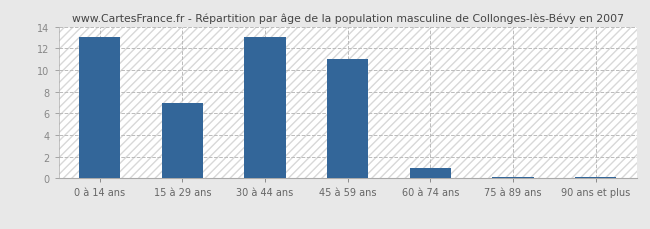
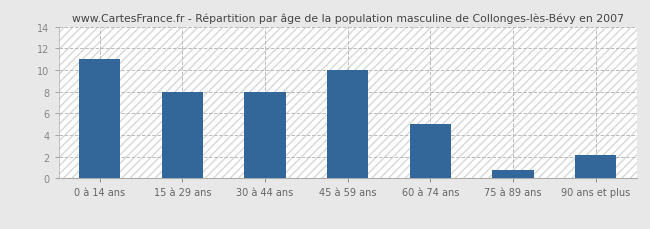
0 à 14 ans: 13.0 -> 11.0
15 à 29 ans: 7.0 -> 8.0
30 à 44 ans: 13.0 -> 8.0
45 à 59 ans: 11.0 -> 10.0
60 à 74 ans: 1.0 -> 5.0
75 à 89 ans: 0.1 -> 0.8
90 ans et plus: 0.1 -> 2.2
